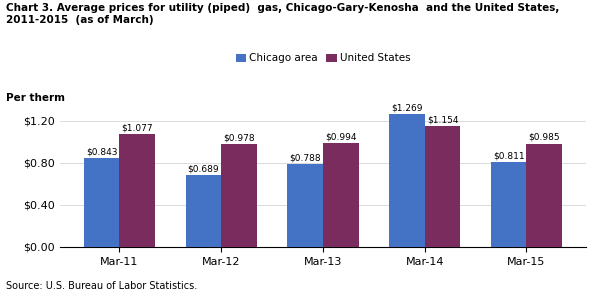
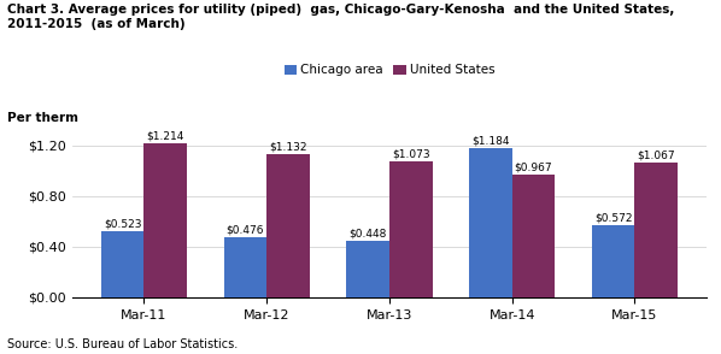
Chicago area/Mar-11: $0.843 -> $0.523
United States/Mar-11: $1.077 -> $1.214
Chicago area/Mar-12: $0.689 -> $0.476
United States/Mar-12: $0.978 -> $1.132
Chicago area/Mar-13: $0.788 -> $0.448
United States/Mar-13: $0.994 -> $1.073
Chicago area/Mar-14: $1.269 -> $1.184
United States/Mar-14: $1.154 -> $0.967
Chicago area/Mar-15: $0.811 -> $0.572
United States/Mar-15: $0.985 -> $1.067
